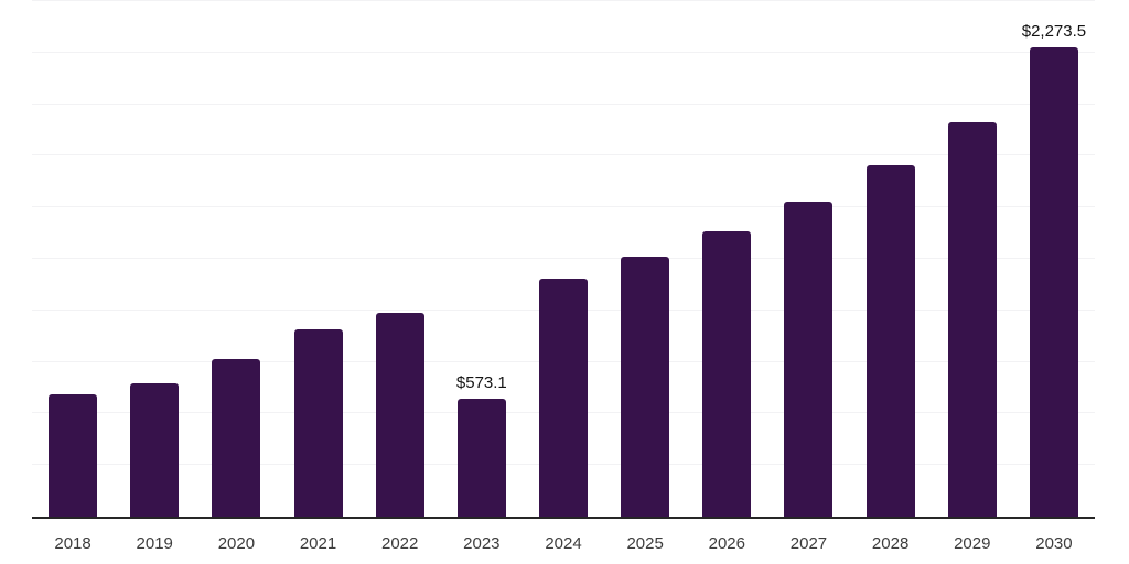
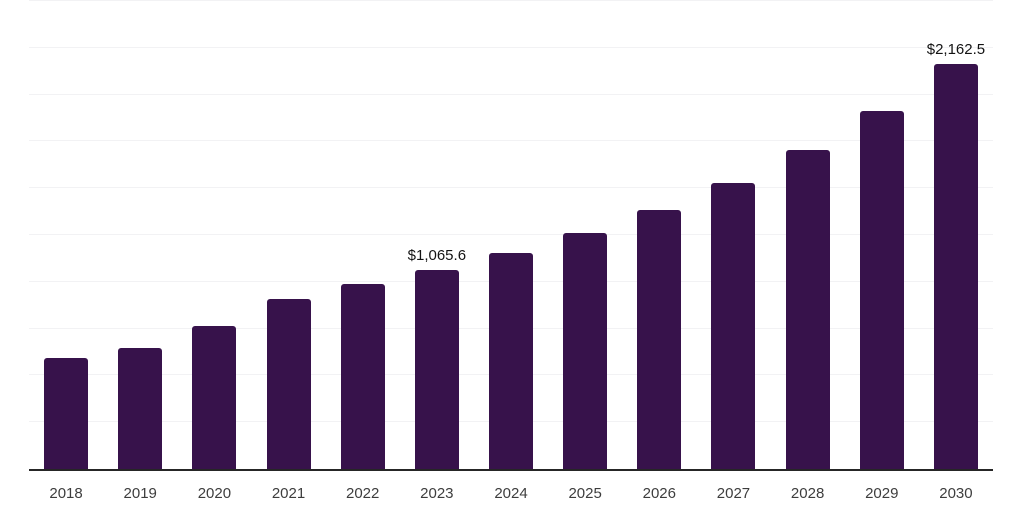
2023: $573.1 -> $1,065.6
2030: $2,273.5 -> $2,162.5
